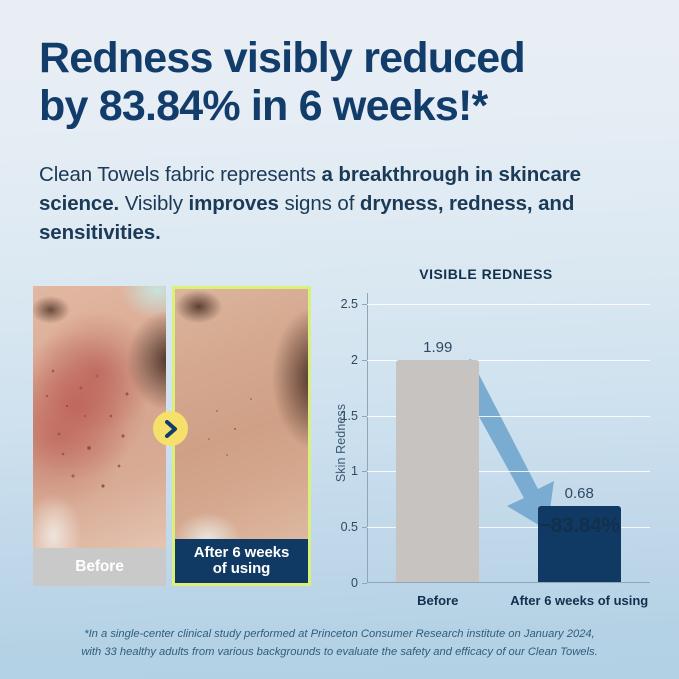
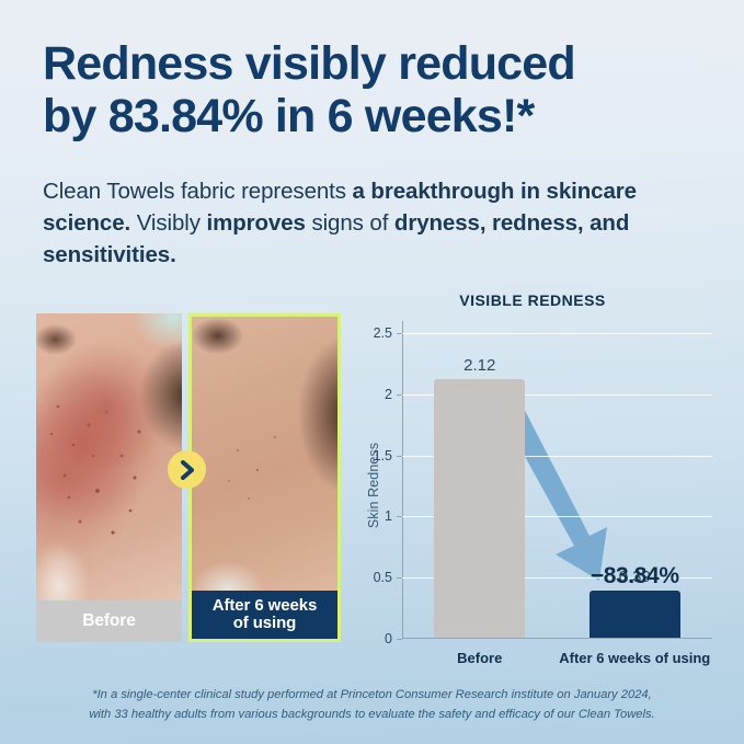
Before: 1.99 -> 2.12
After 6 weeks of using: 0.68 -> 0.39
